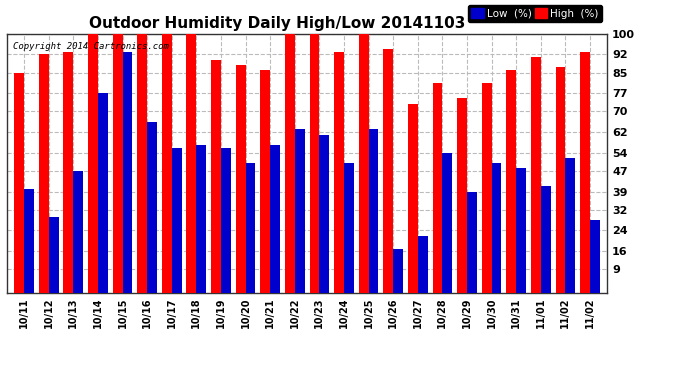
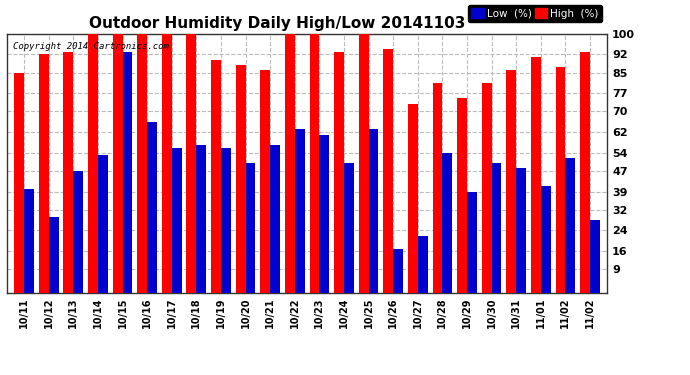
Low (%)/10/14: 77 -> 53
